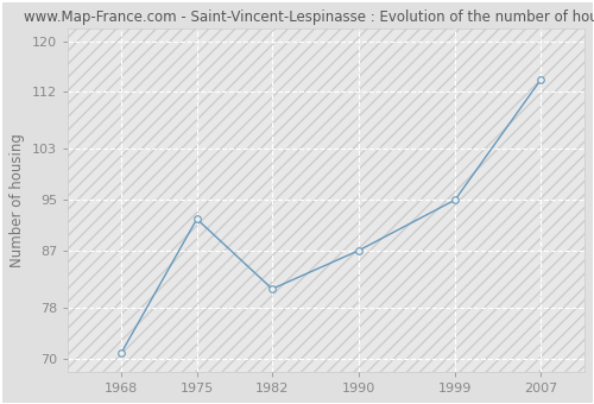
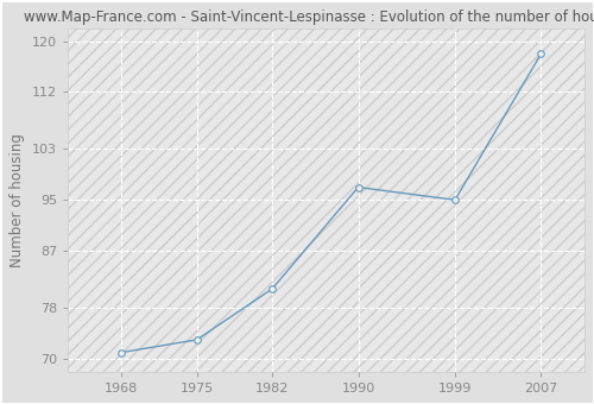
1975: 92 -> 73
1990: 87 -> 97
2007: 114 -> 118
